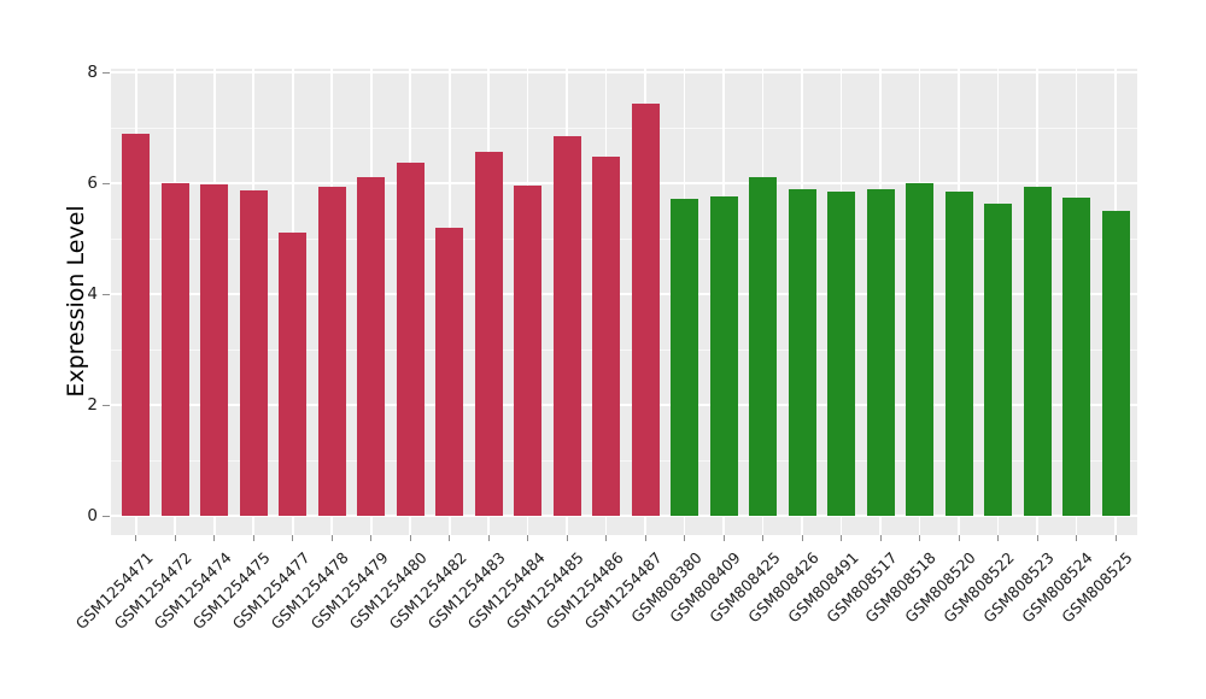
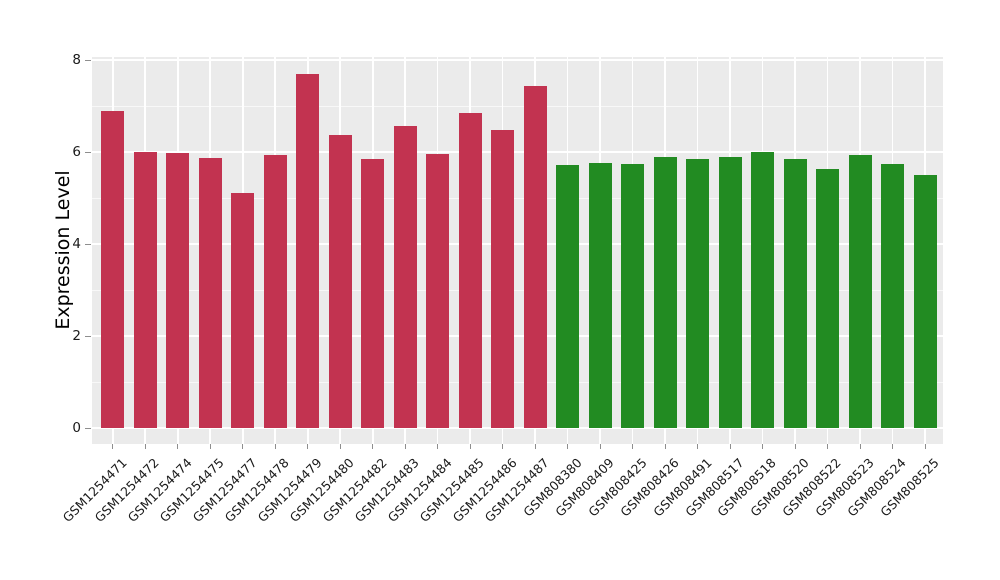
GSM1254479: 6.1 -> 7.7
GSM1254482: 5.2 -> 5.8
GSM808425: 6.1 -> 5.7
